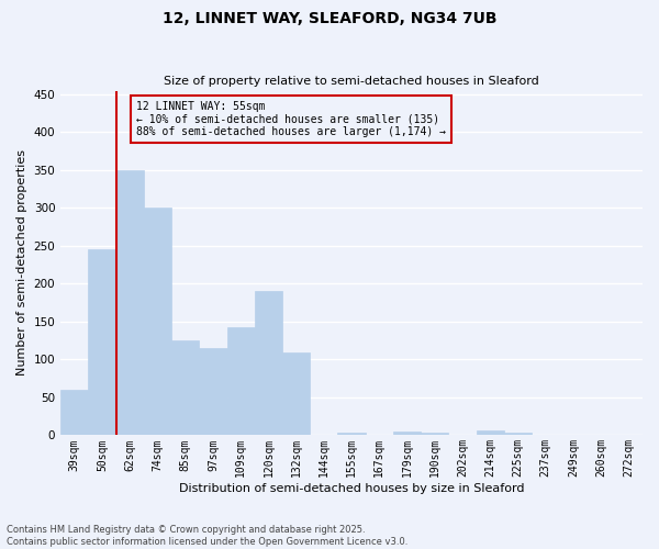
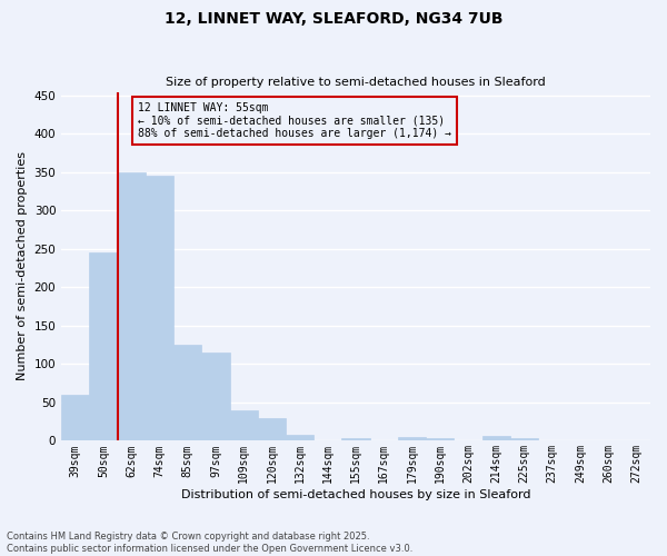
74sqm: 300 -> 345
109sqm: 142 -> 40
120sqm: 190 -> 30
132sqm: 110 -> 8
